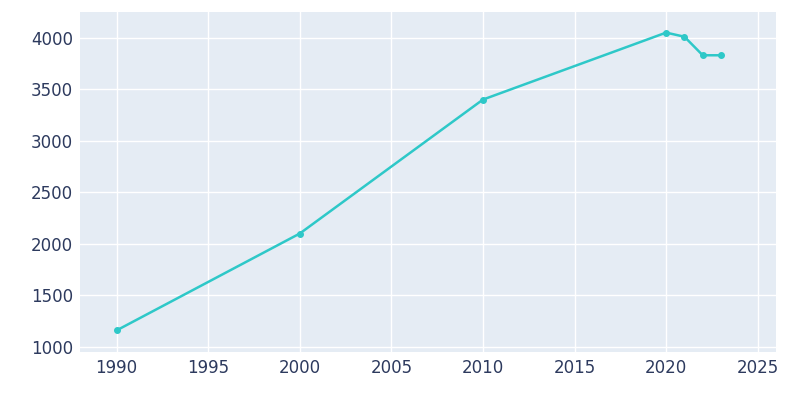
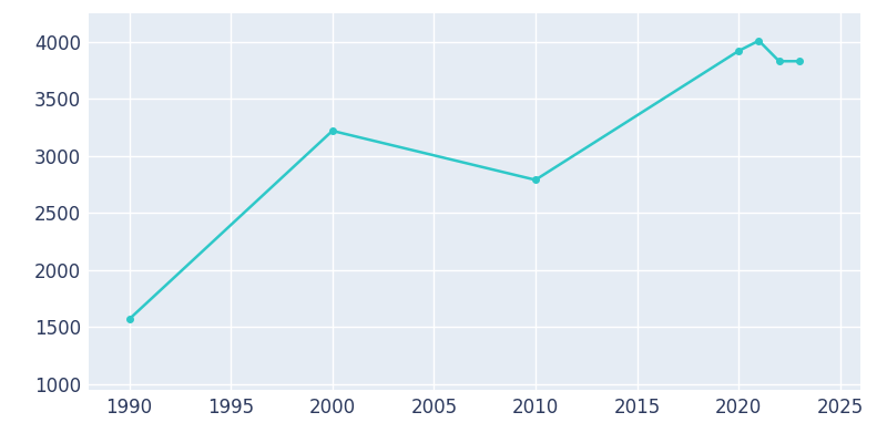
1990: 1160 -> 1570
2000: 2100 -> 3220
2010: 3400 -> 2790
2020: 4050 -> 3920
